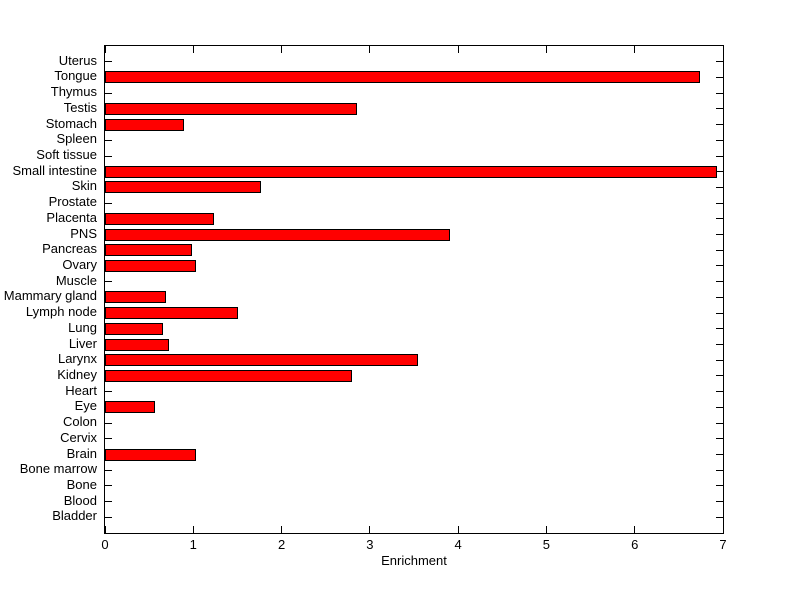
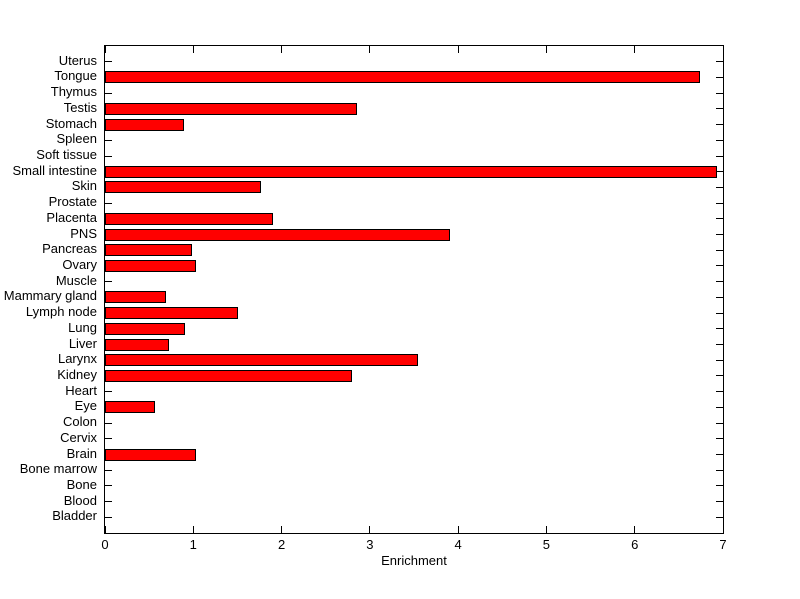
Placenta: 1.2 -> 1.9
Lung: 0.7 -> 0.9
